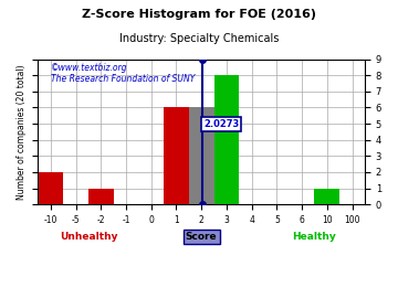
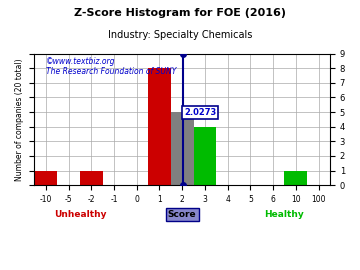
-10: 2 -> 1
1: 6 -> 8
2: 6 -> 5
3: 8 -> 4
